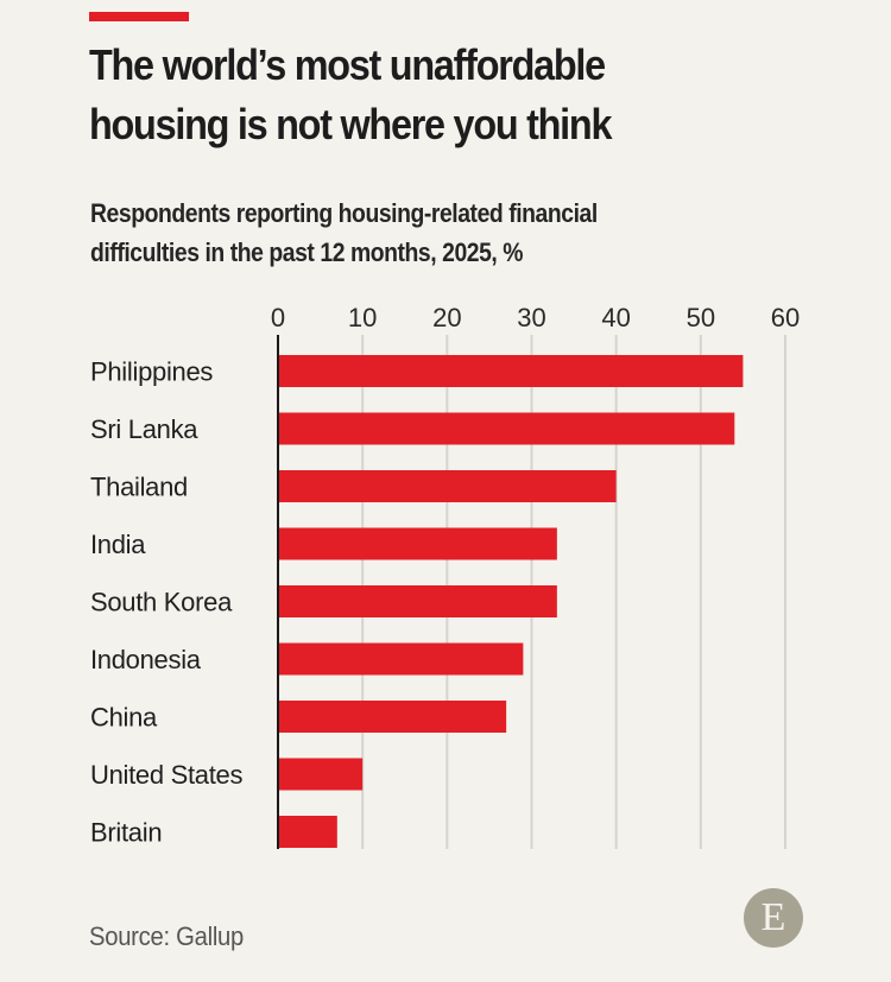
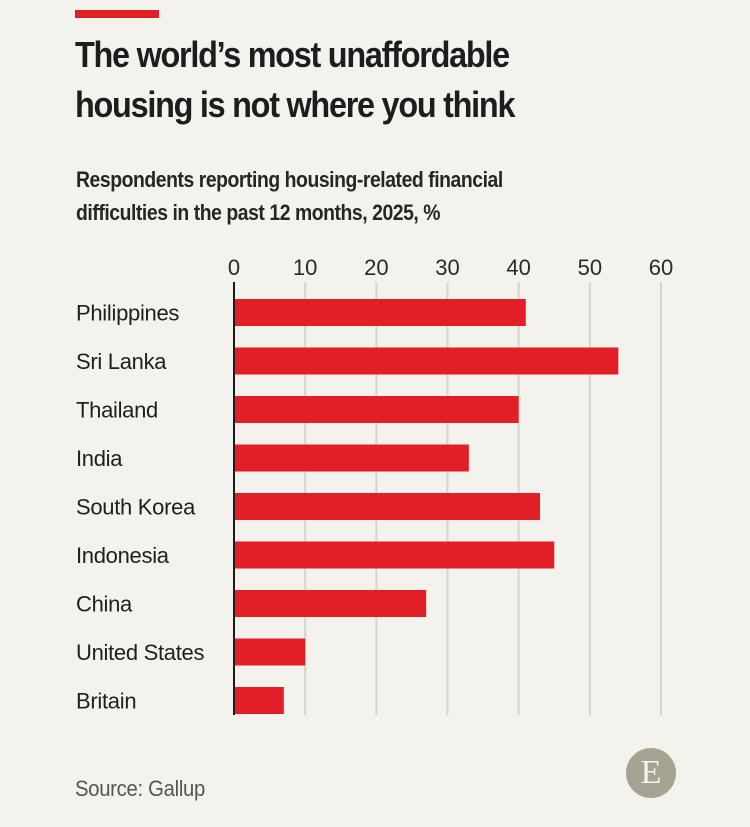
Philippines: 55 -> 41
South Korea: 33 -> 43
Indonesia: 29 -> 45
